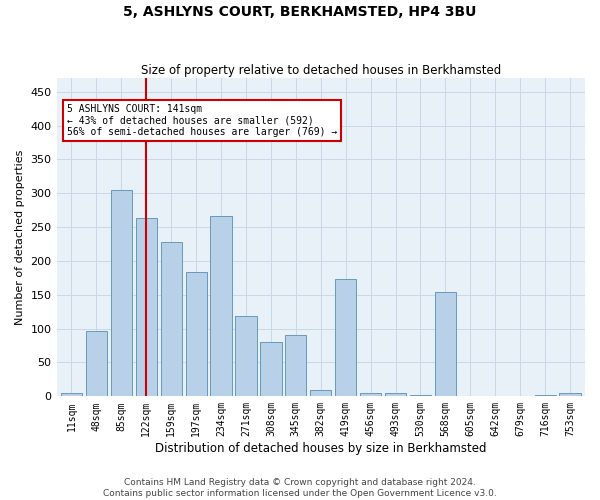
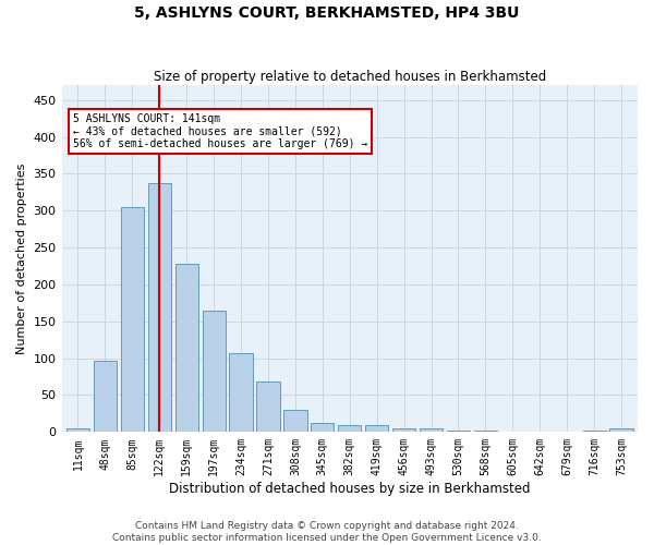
122sqm: 264 -> 338
197sqm: 184 -> 165
234sqm: 266 -> 107
271sqm: 118 -> 68
308sqm: 80 -> 30
345sqm: 90 -> 13
419sqm: 174 -> 10
568sqm: 154 -> 2
